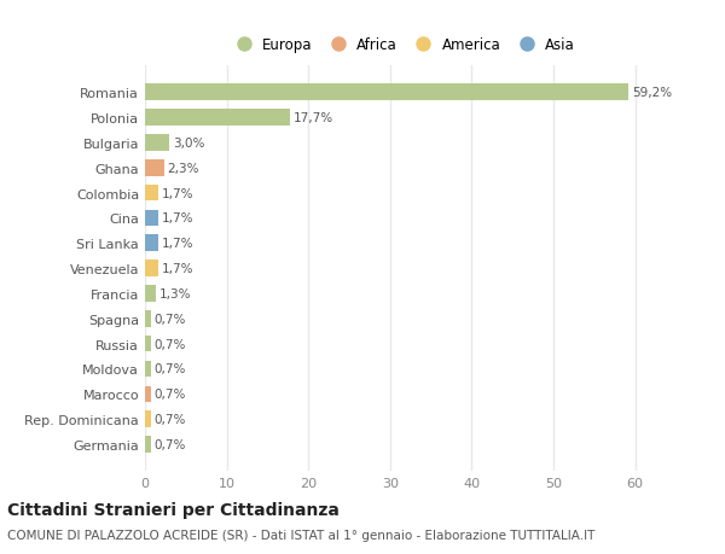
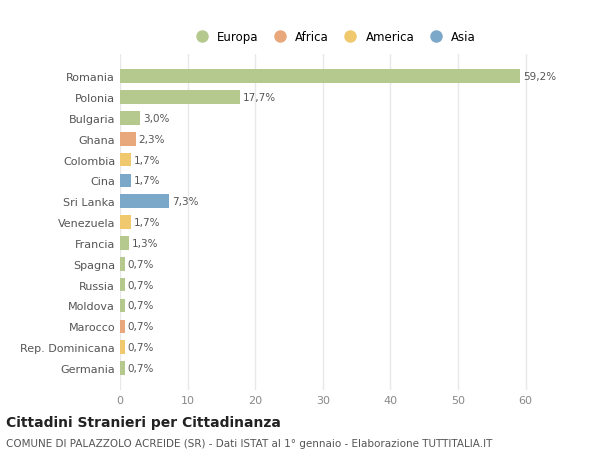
Sri Lanka: 1,7% -> 7,3%
